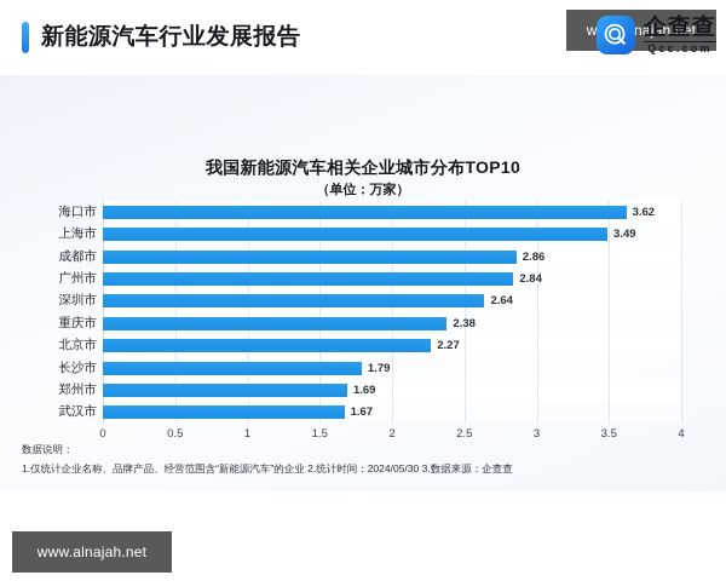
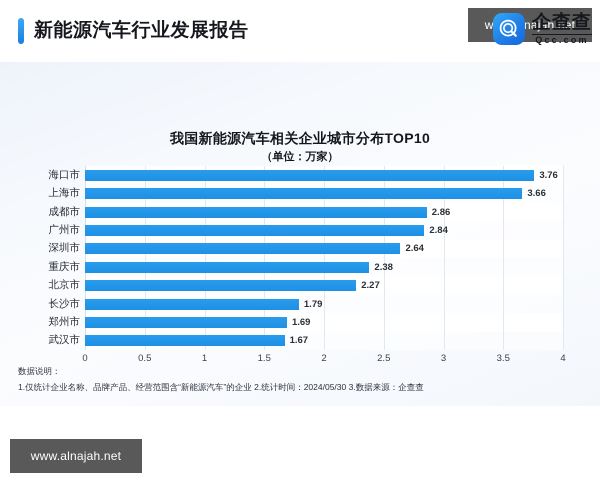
海口市: 3.62 -> 3.76
上海市: 3.49 -> 3.66
